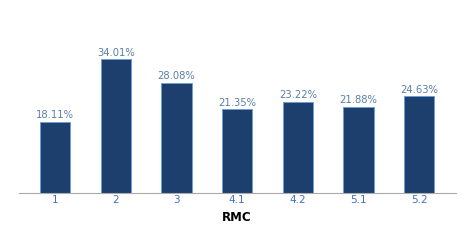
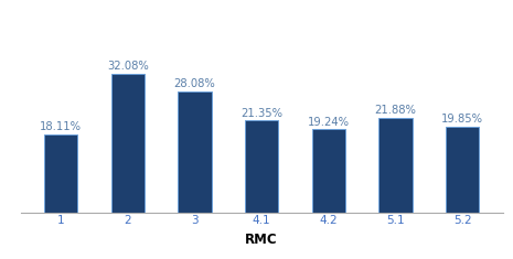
2: 34.01% -> 32.08%
4.2: 23.22% -> 19.24%
5.2: 24.63% -> 19.85%
